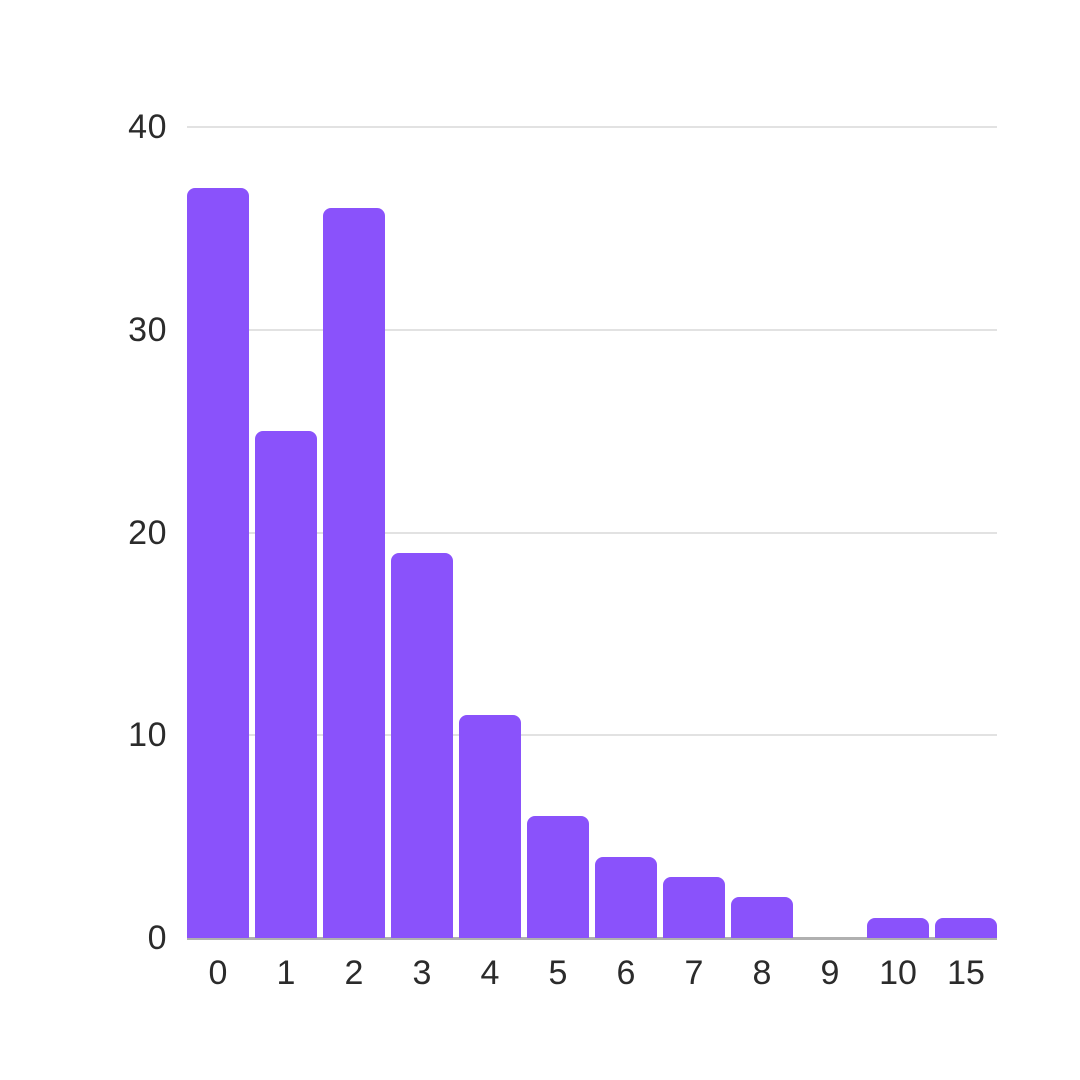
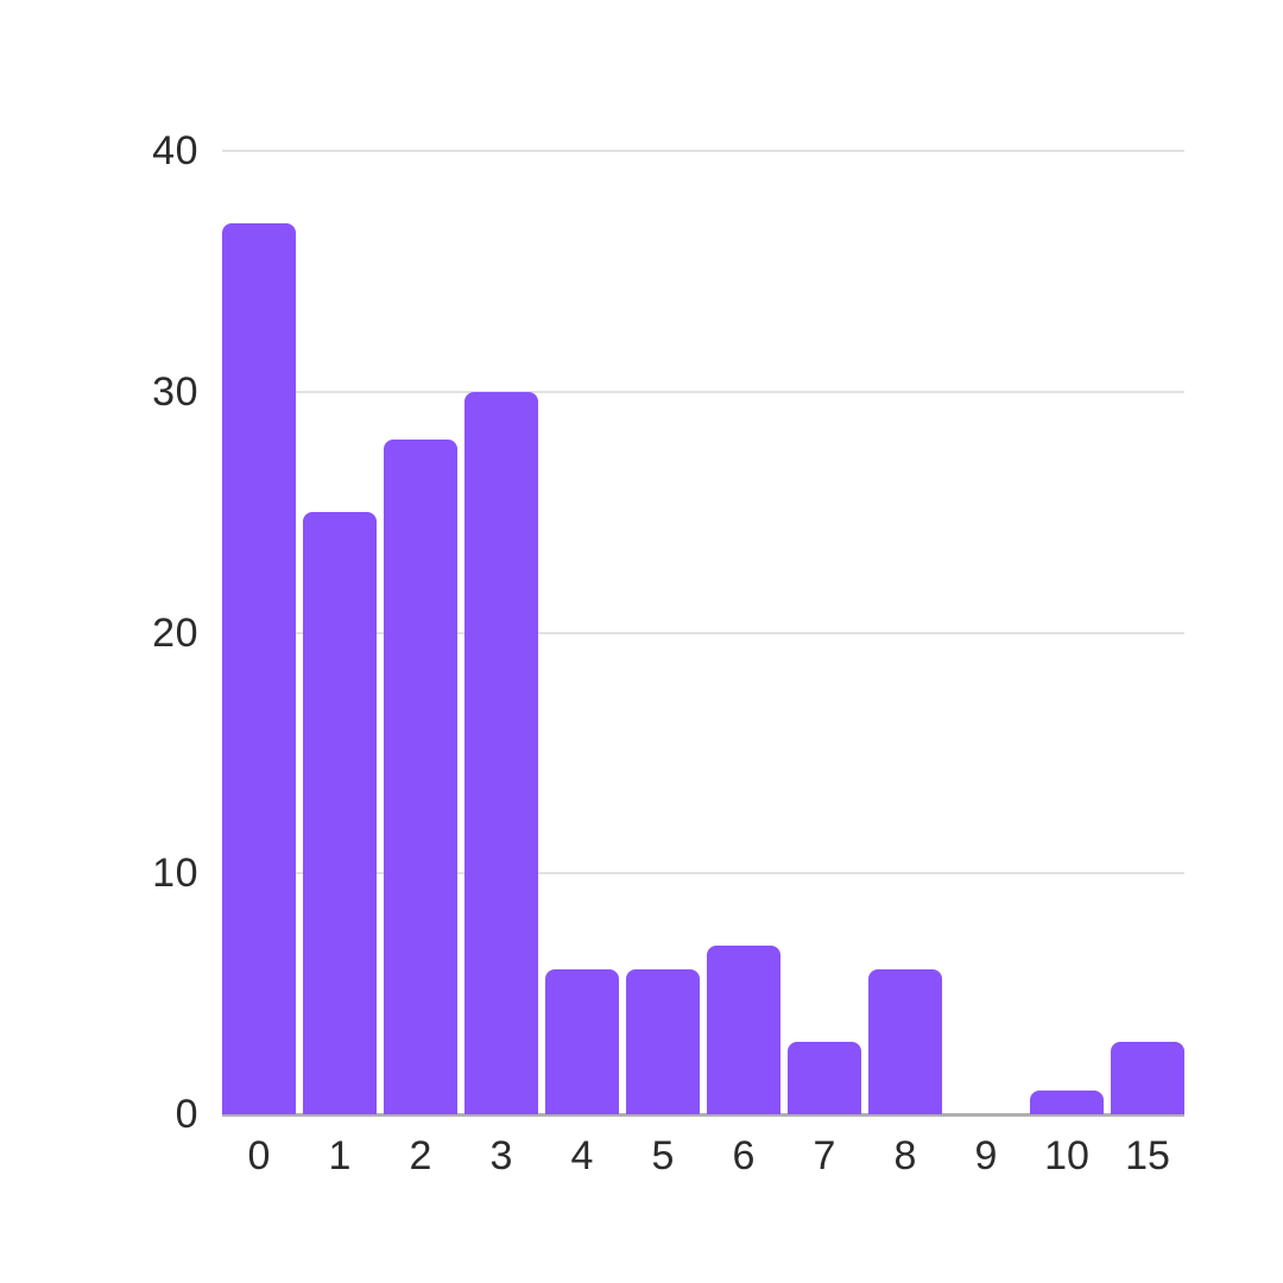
2: 36 -> 28
3: 19 -> 30
4: 11 -> 6
6: 4 -> 7
8: 2 -> 6
15: 1 -> 3
